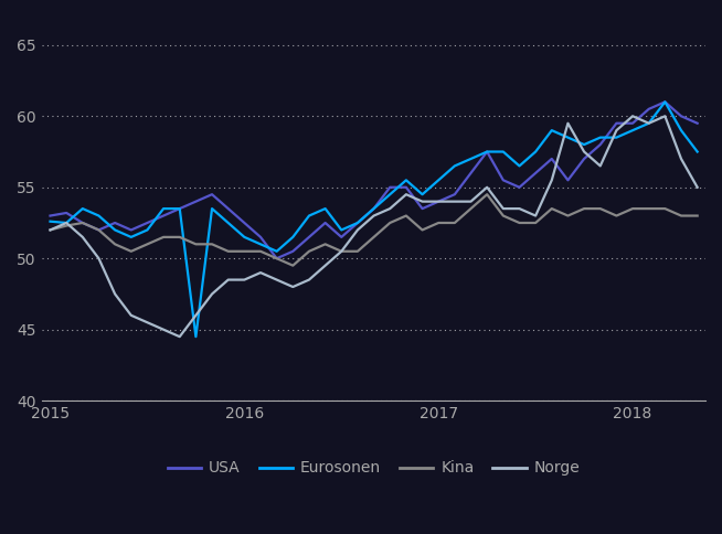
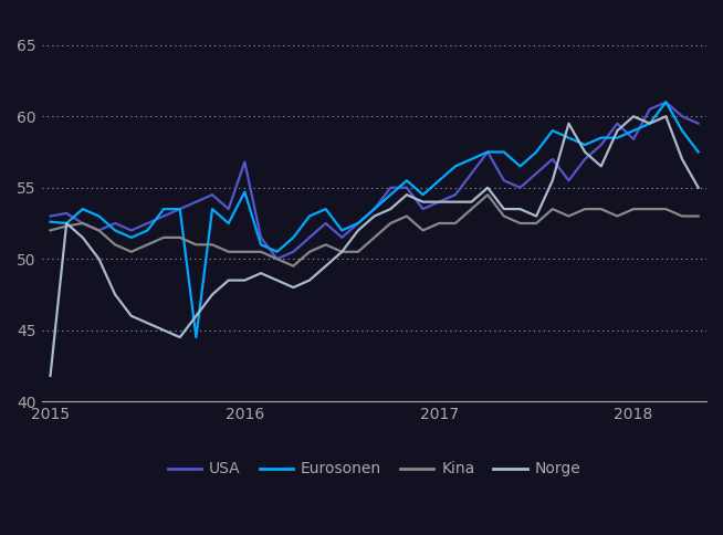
Norge/2015: 52.0 -> 41.8
USA/2016: 52.5 -> 56.8
Eurosonen/2016: 51.5 -> 54.7
USA/2018: 59.5 -> 58.4
